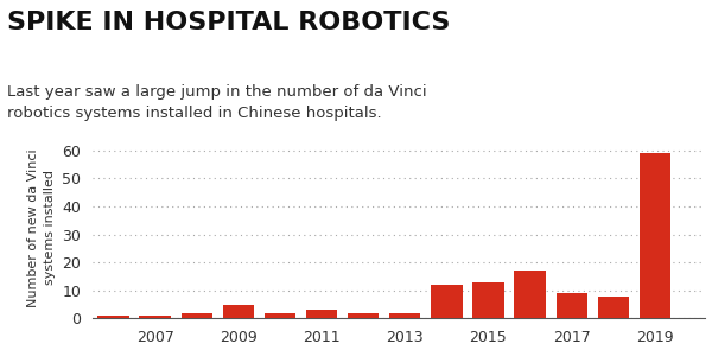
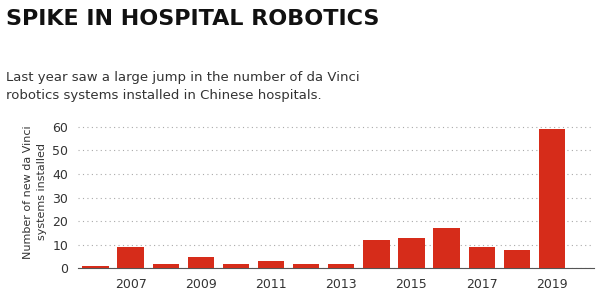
2007: 1 -> 9
